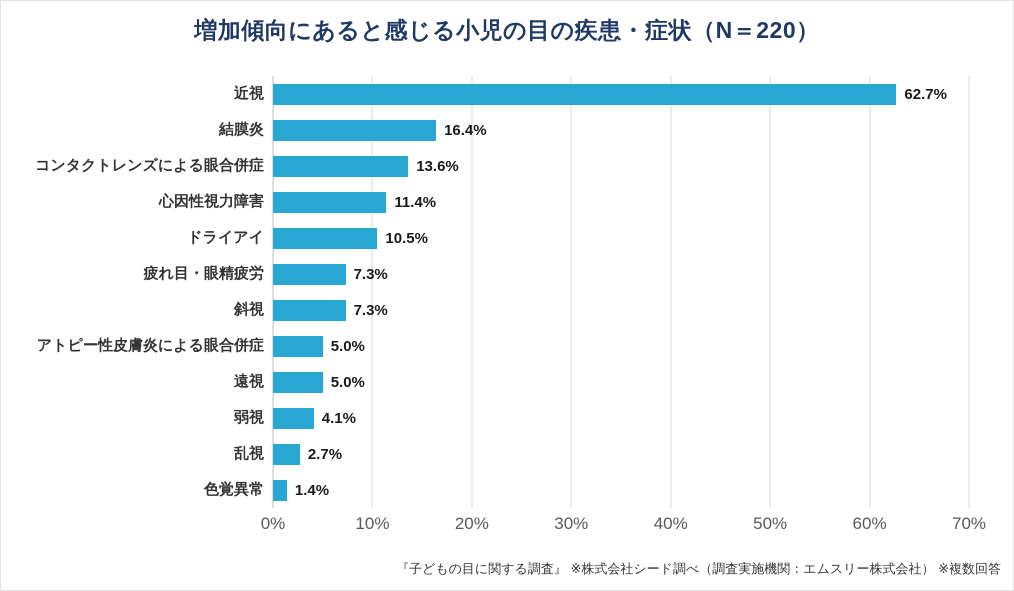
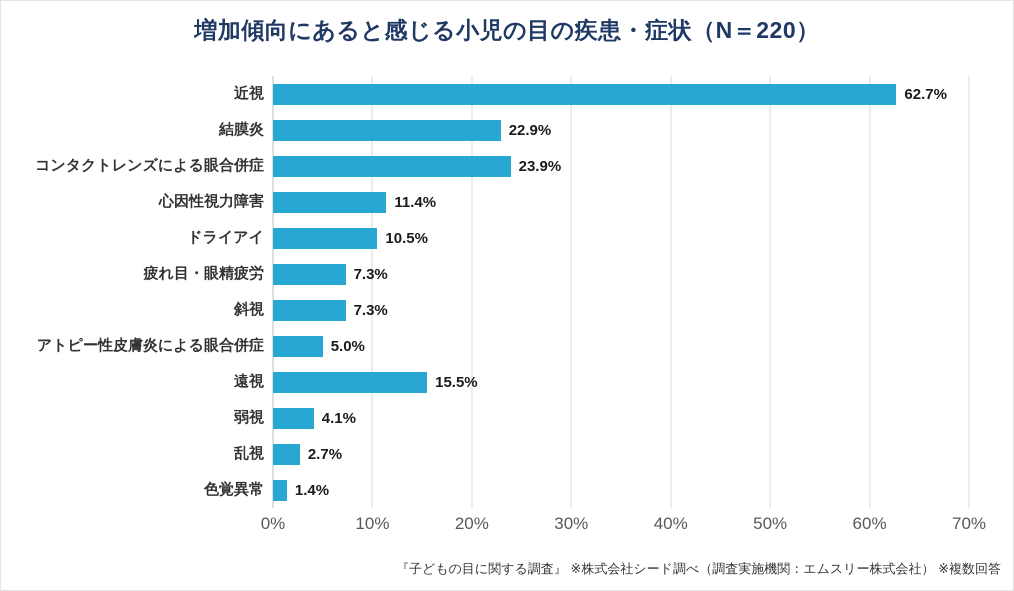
結膜炎: 16.4% -> 22.9%
コンタクトレンズによる眼合併症: 13.6% -> 23.9%
遠視: 5.0% -> 15.5%
